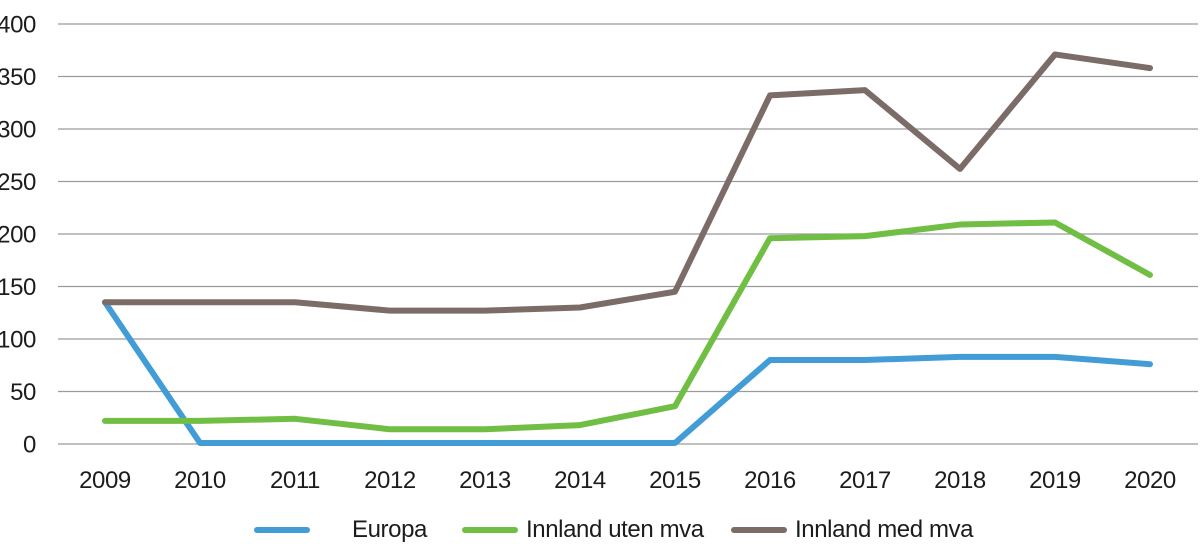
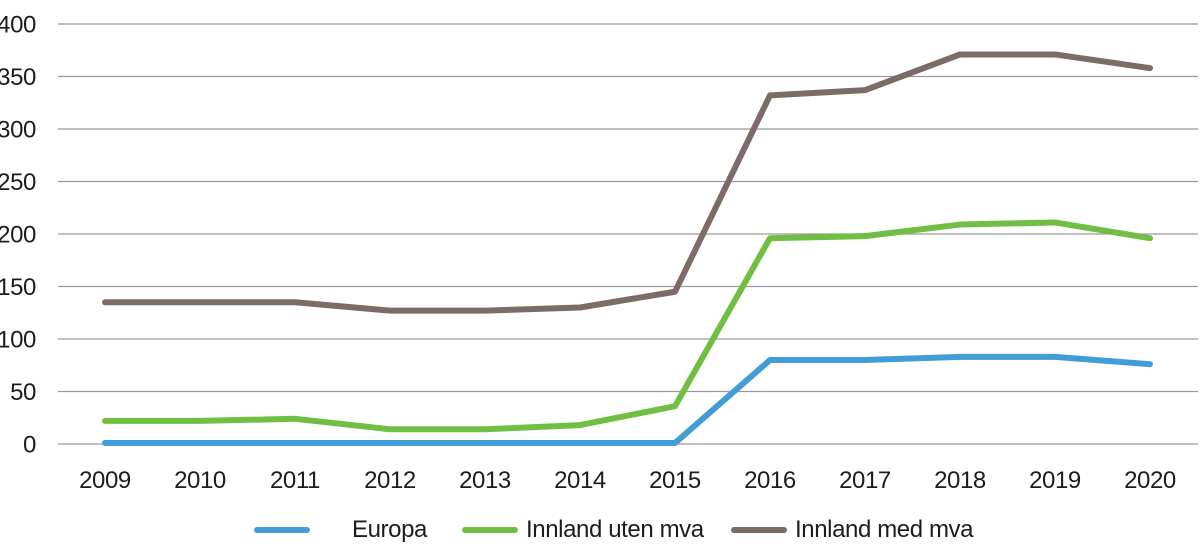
Europa/2009: 135 -> 1
Innland med mva/2018: 262 -> 371
Innland uten mva/2020: 161 -> 196
